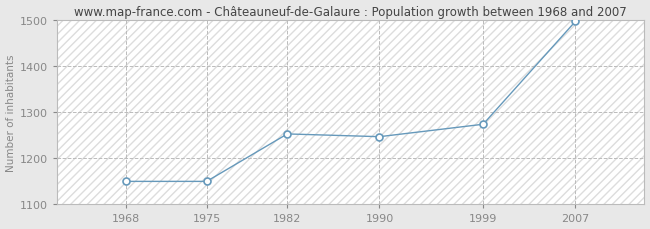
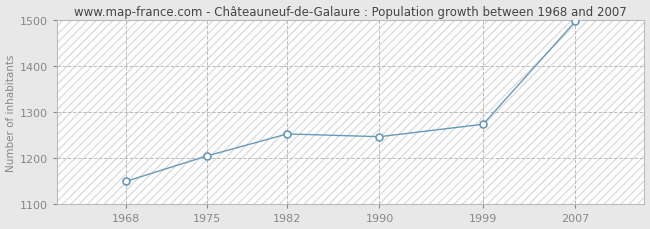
1975: 1150 -> 1205
